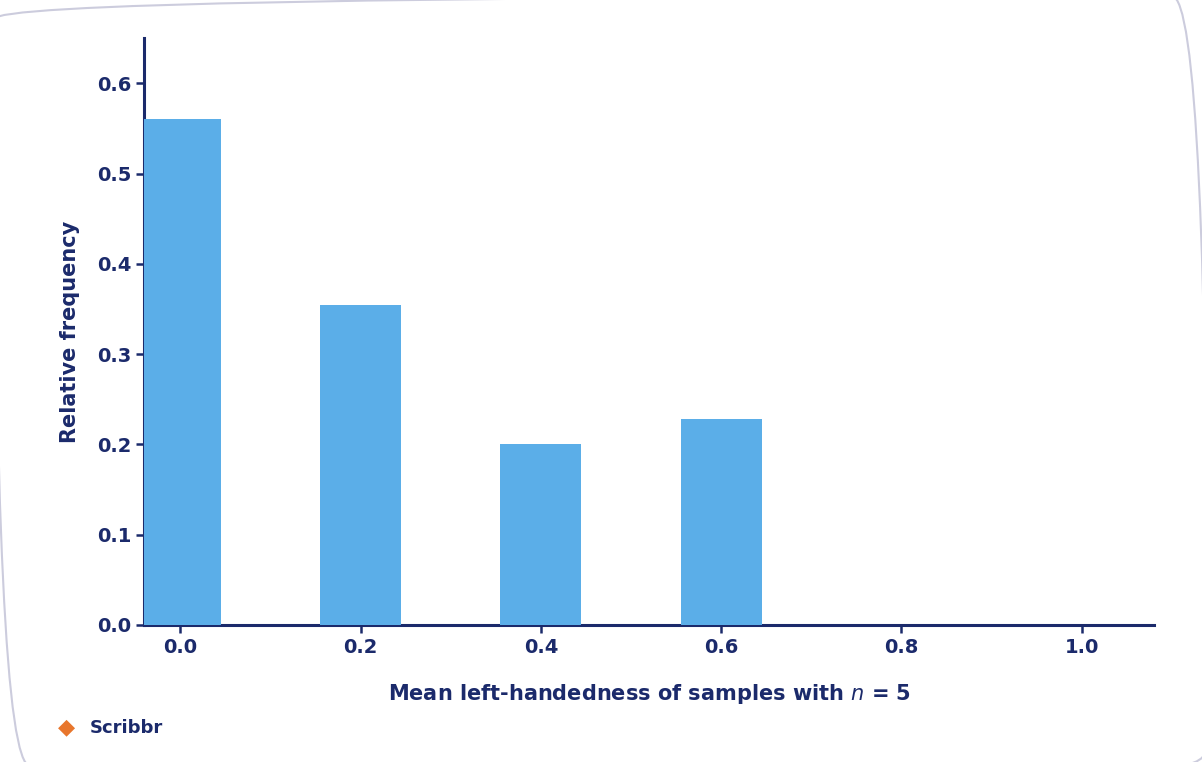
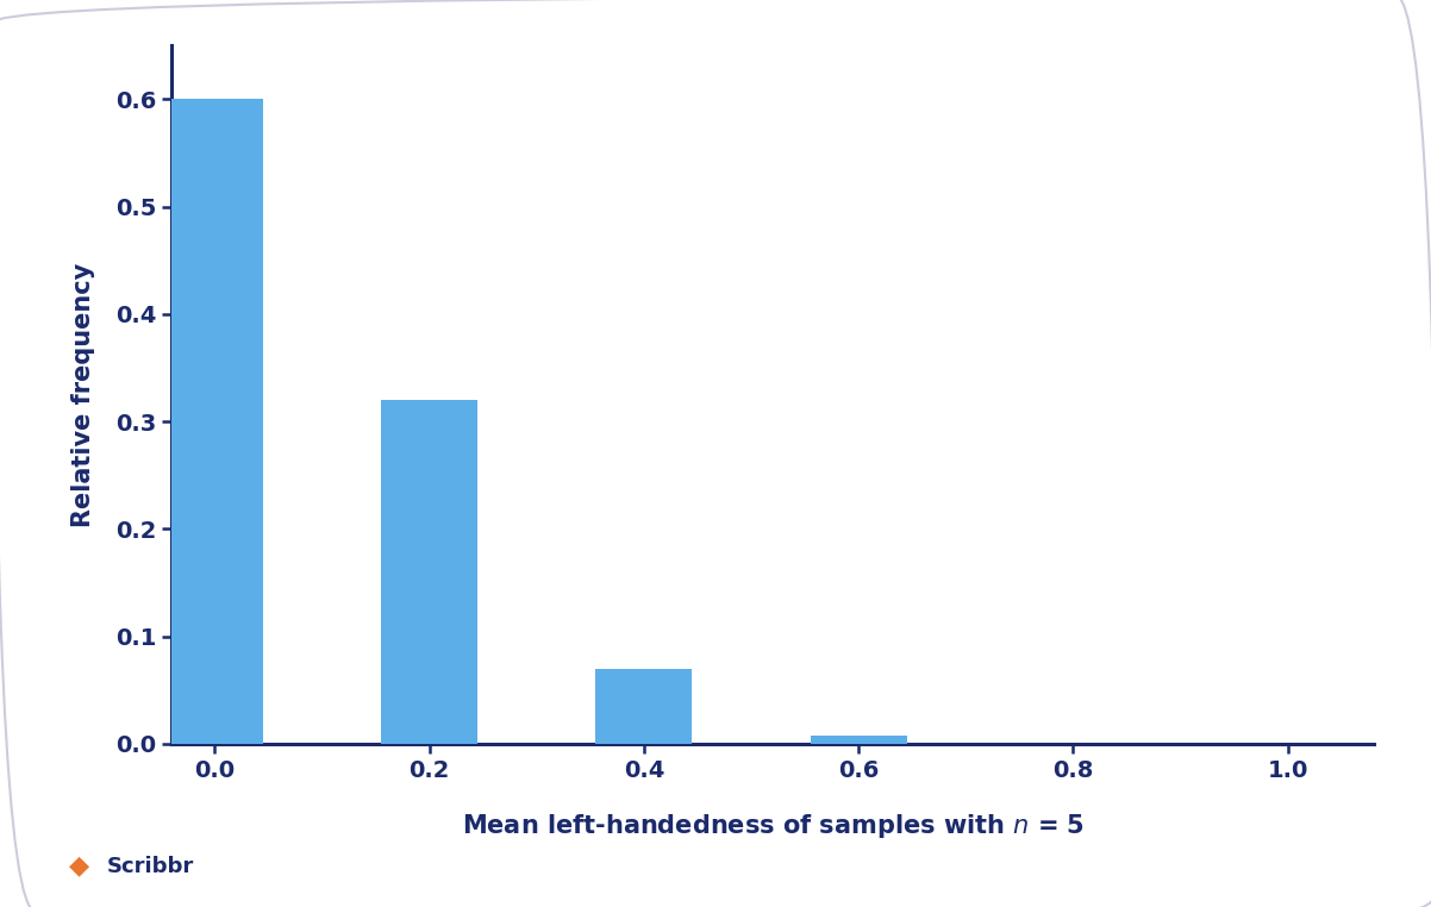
0.0: 0.560 -> 0.600
0.2: 0.354 -> 0.320
0.4: 0.200 -> 0.070
0.6: 0.228 -> 0.008
